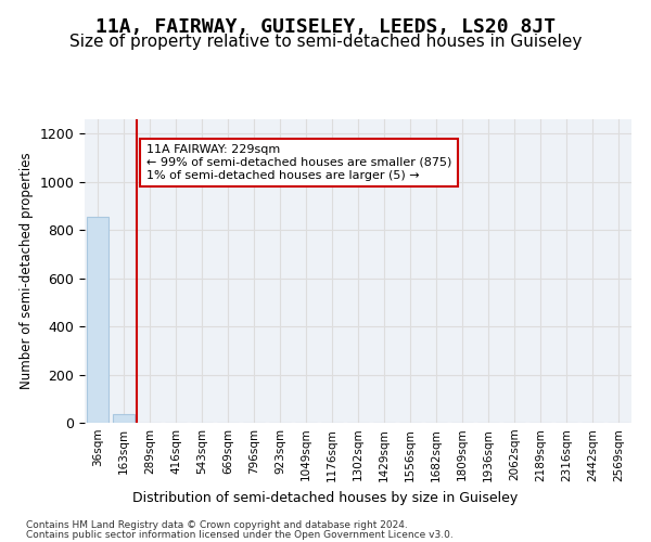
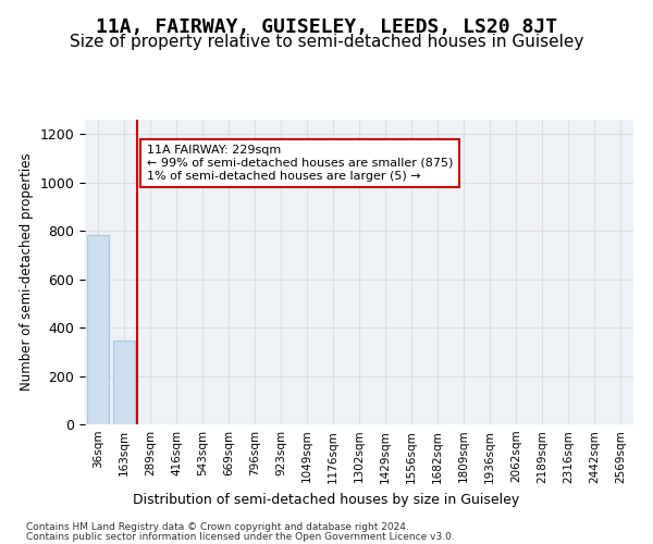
36sqm: 853 -> 785
163sqm: 35 -> 345
